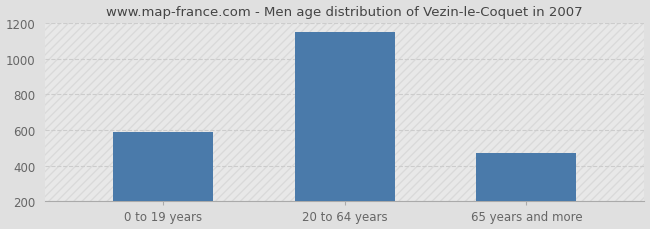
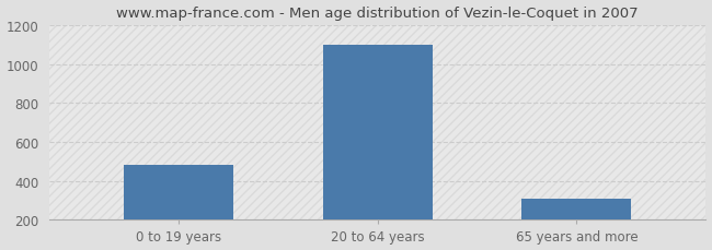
0 to 19 years: 590 -> 480
20 to 64 years: 1150 -> 1100
65 years and more: 470 -> 310
